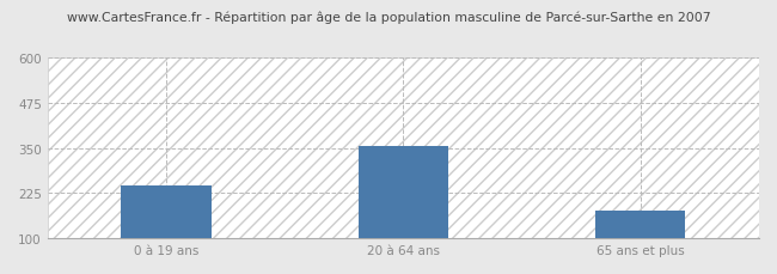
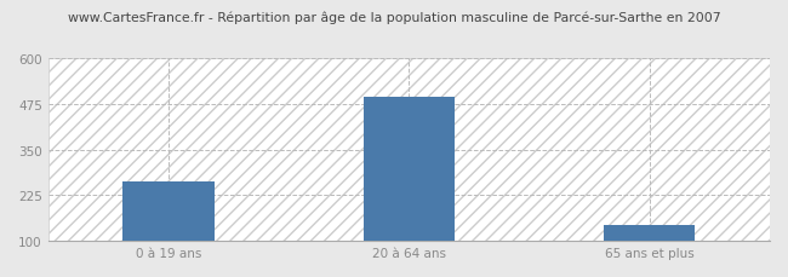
0 à 19 ans: 245 -> 263
20 à 64 ans: 355 -> 493
65 ans et plus: 175 -> 143
